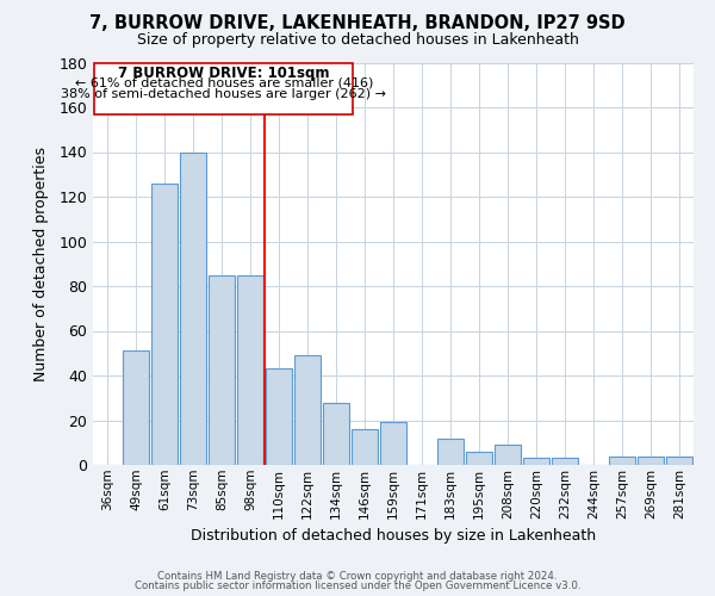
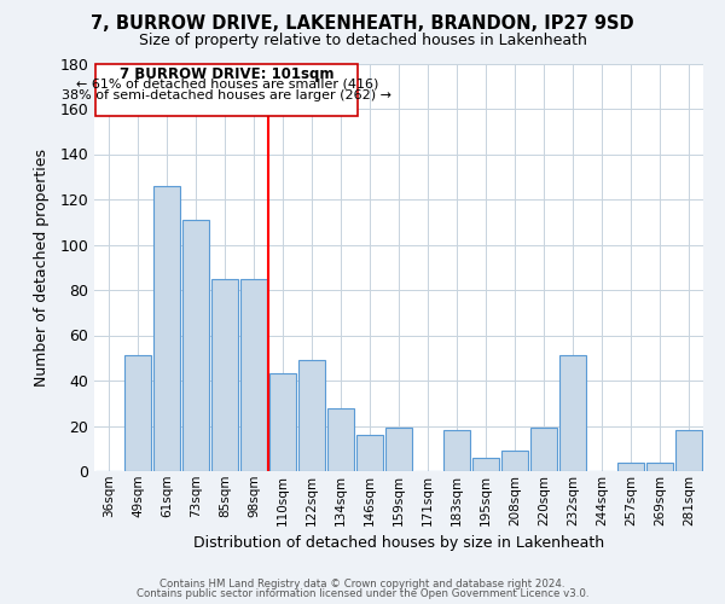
73sqm: 140 -> 111
183sqm: 12 -> 18
220sqm: 3 -> 19
232sqm: 3 -> 51
281sqm: 4 -> 18
